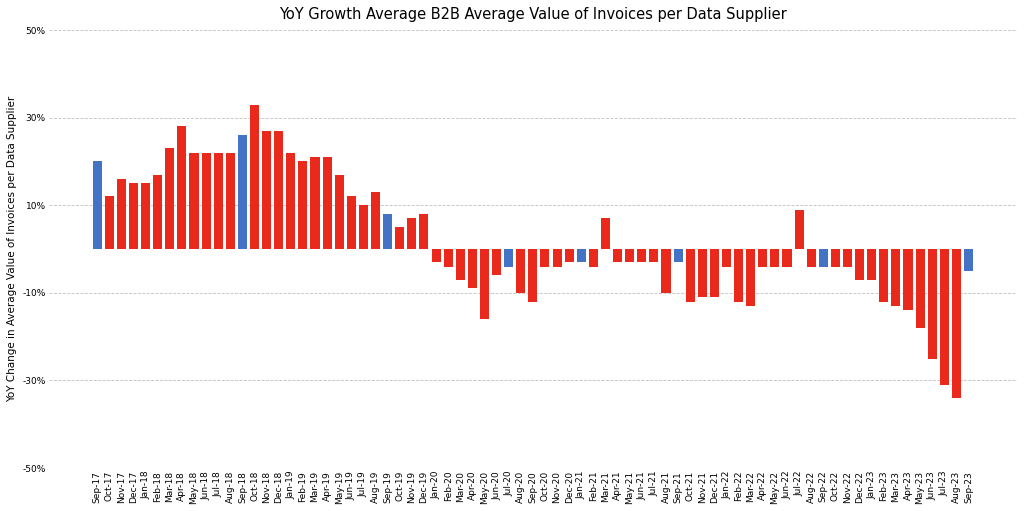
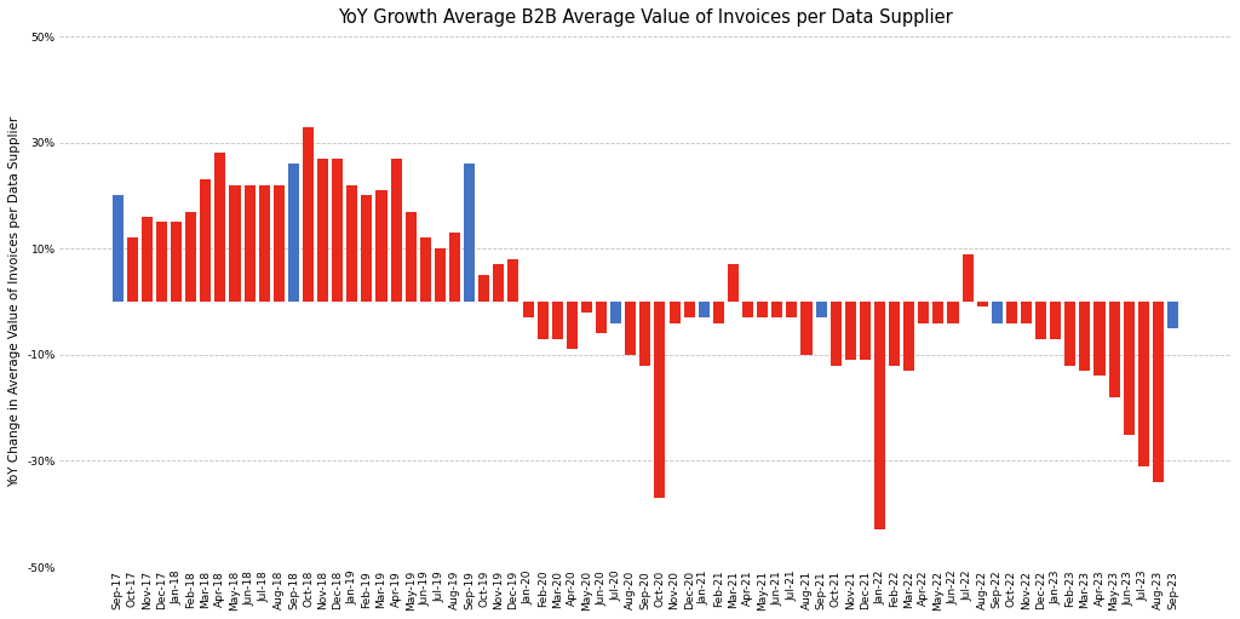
Apr-19: 21% -> 27%
Sep-19: 8% -> 26%
Feb-20: -4% -> -7%
May-20: -16% -> -2%
Oct-20: -4% -> -37%
Jan-22: -4% -> -43%
Aug-22: -4% -> -1%
